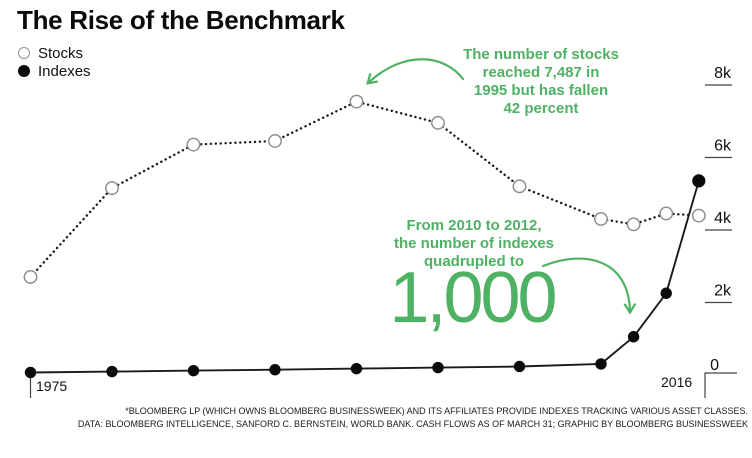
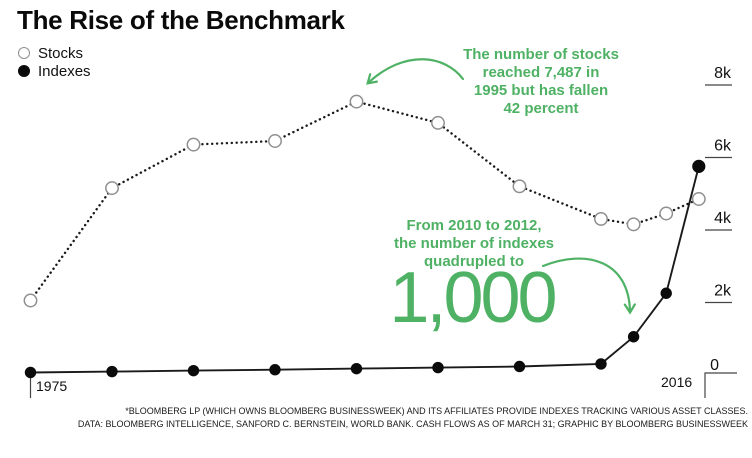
Stocks/1975: 2.6k -> 2.0k
Stocks/2016: 4.3k -> 4.8k
Indexes/2016: 5.3k -> 5.7k
